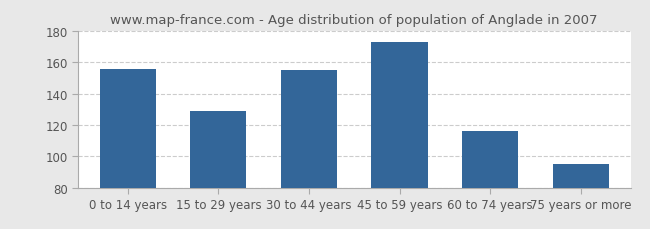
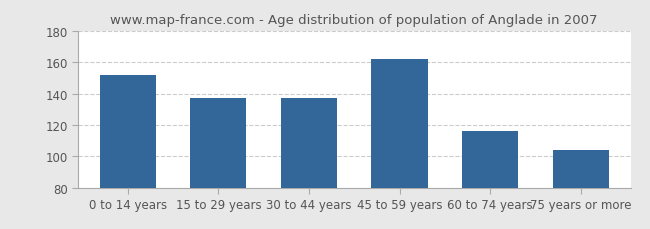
0 to 14 years: 156 -> 152
15 to 29 years: 129 -> 137
30 to 44 years: 155 -> 137
45 to 59 years: 173 -> 162
75 years or more: 95 -> 104
